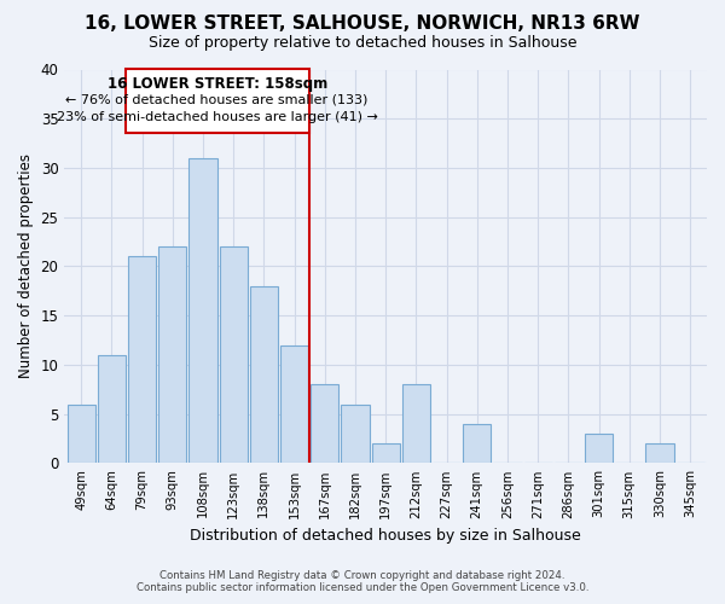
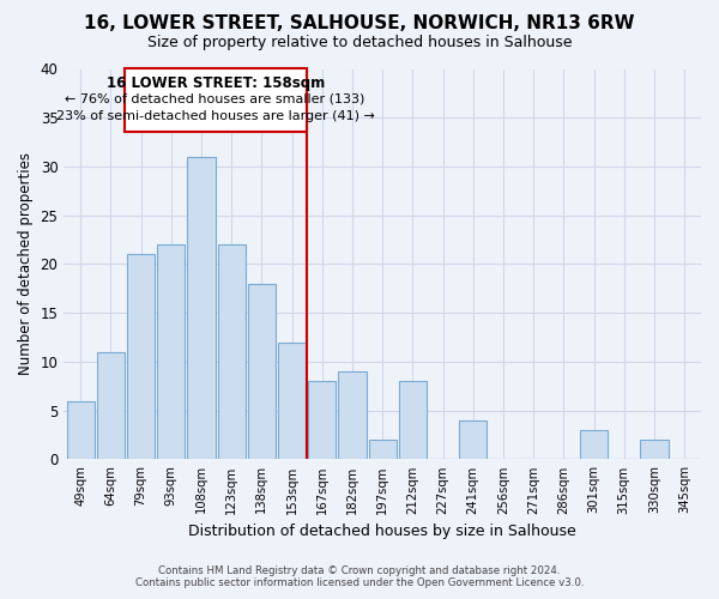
182sqm: 6 -> 9
